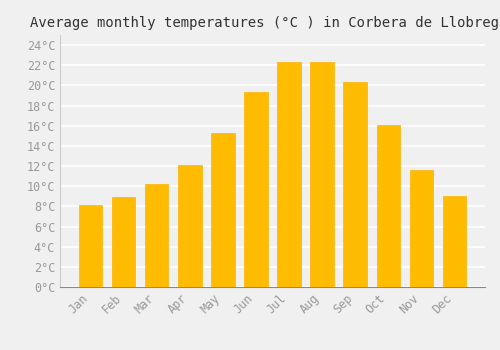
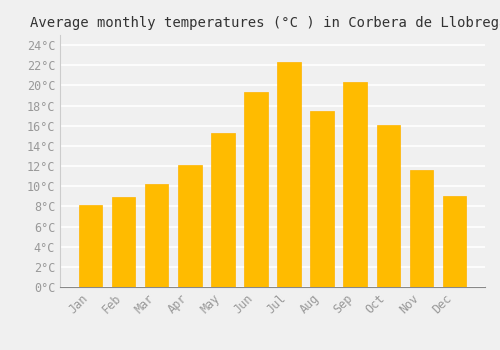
Aug: 22.3°C -> 17.5°C
